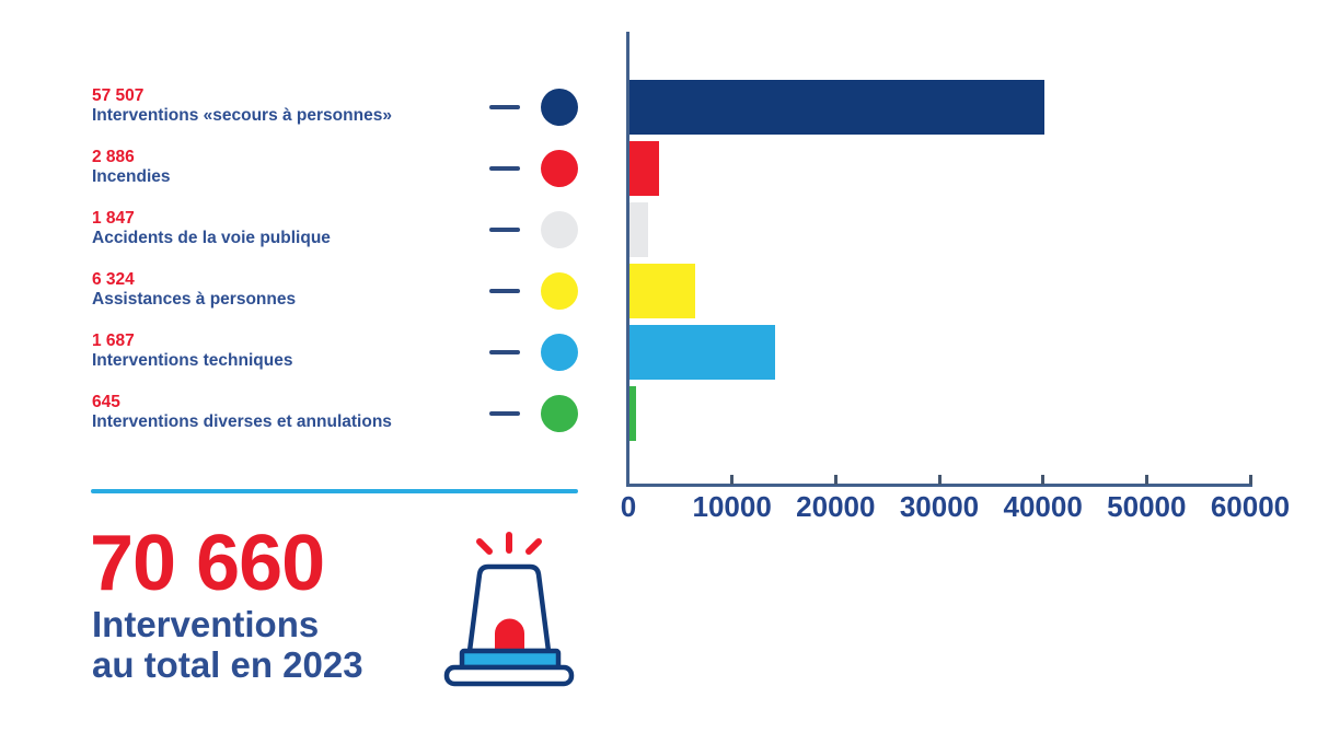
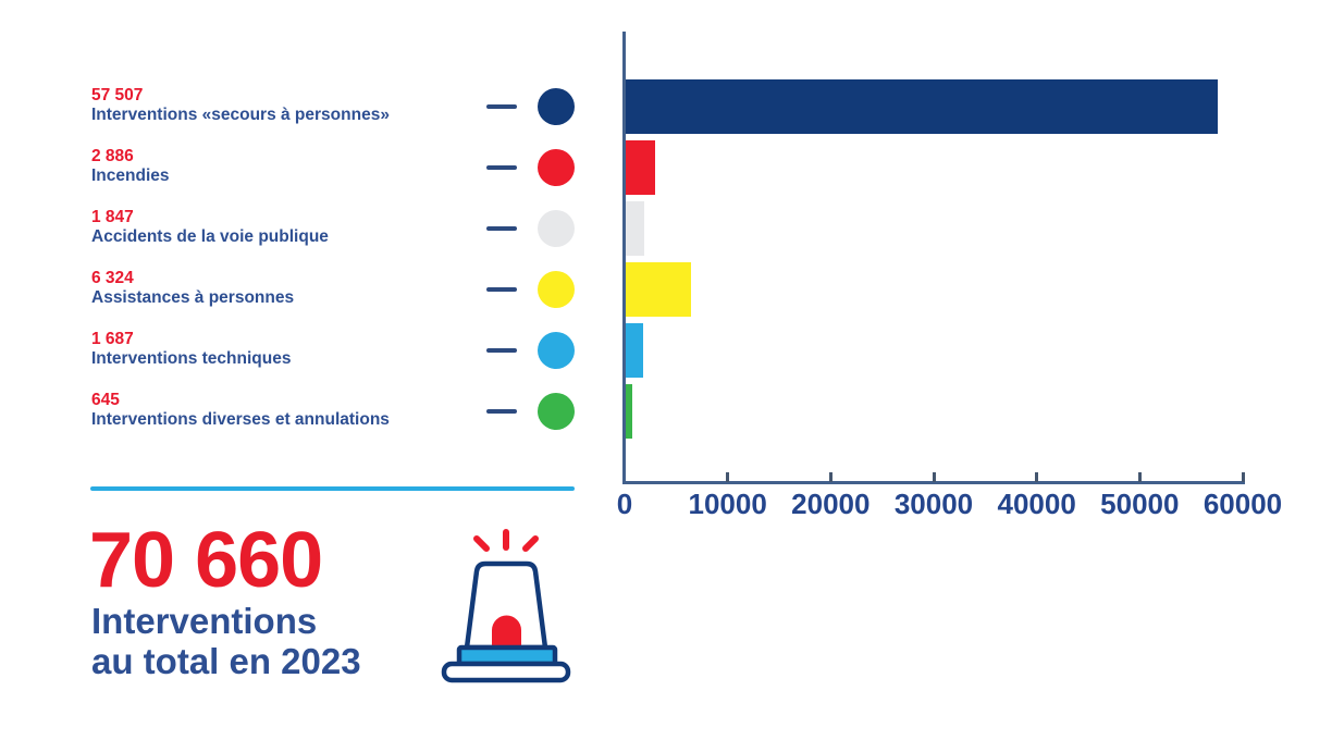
Interventions «secours à personnes»: 40000 -> 58000
Interventions techniques: 14000 -> 2000
